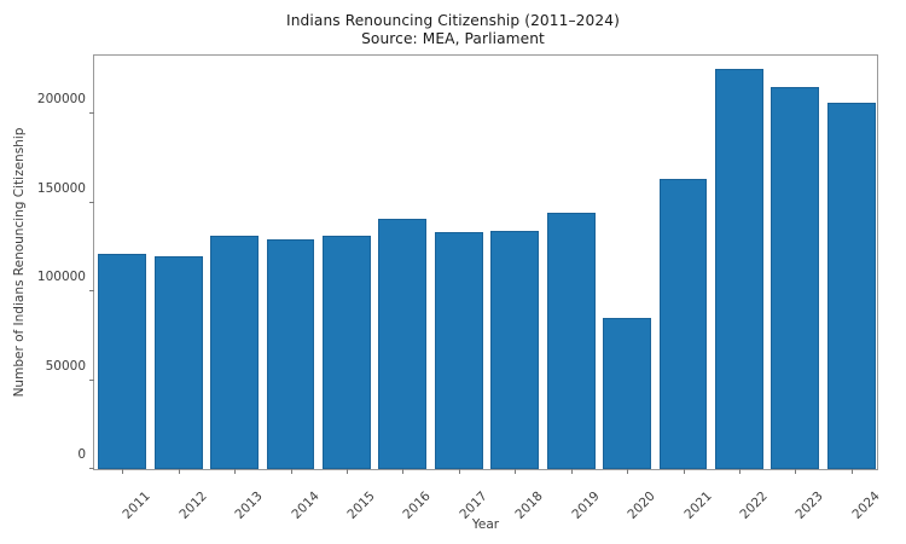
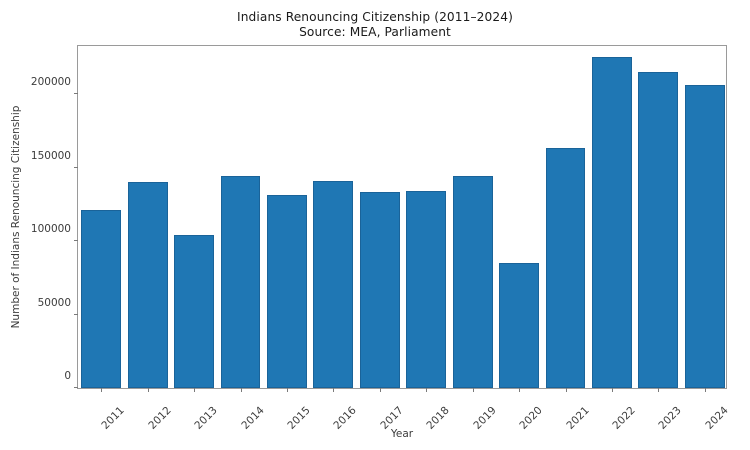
2012: 120000 -> 140000
2013: 131000 -> 104000
2014: 129000 -> 144000
